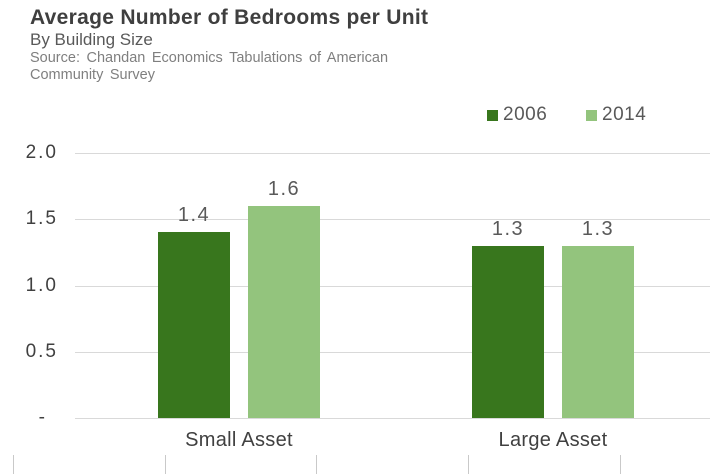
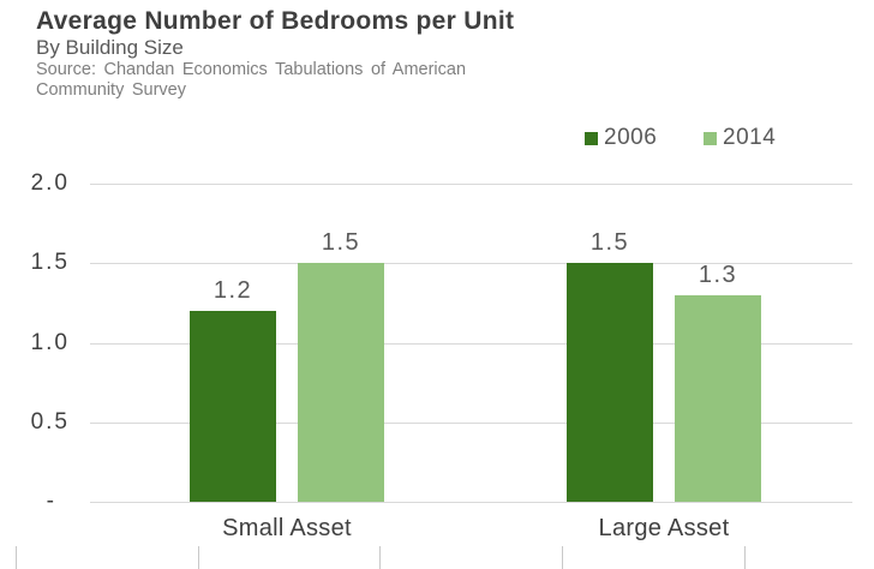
2006/Small Asset: 1.4 -> 1.2
2014/Small Asset: 1.6 -> 1.5
2006/Large Asset: 1.3 -> 1.5
